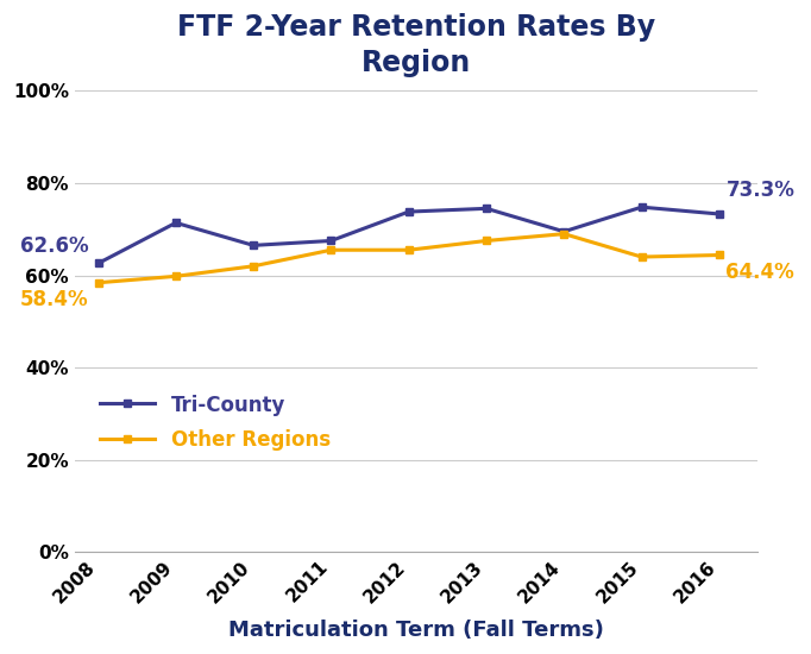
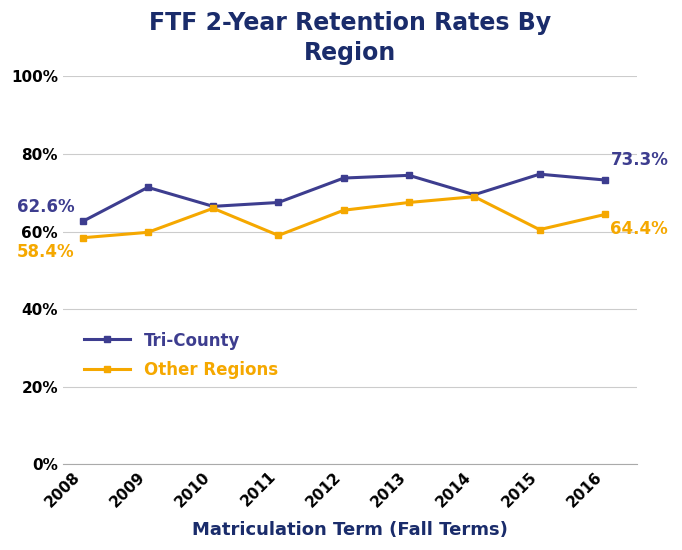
Other Regions/2010: 62.0% -> 66.0%
Other Regions/2011: 65.5% -> 59.0%
Other Regions/2015: 64.0% -> 60.5%
